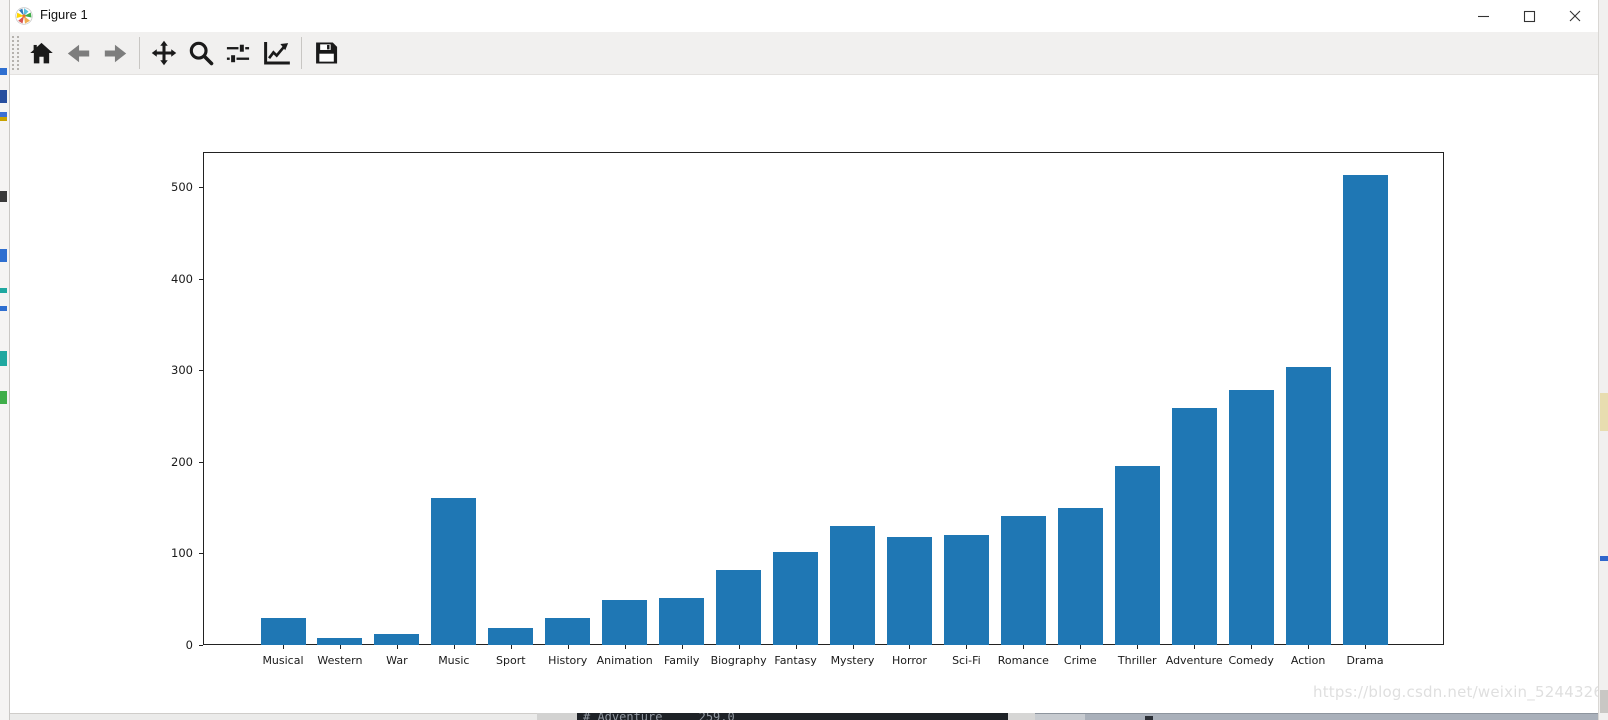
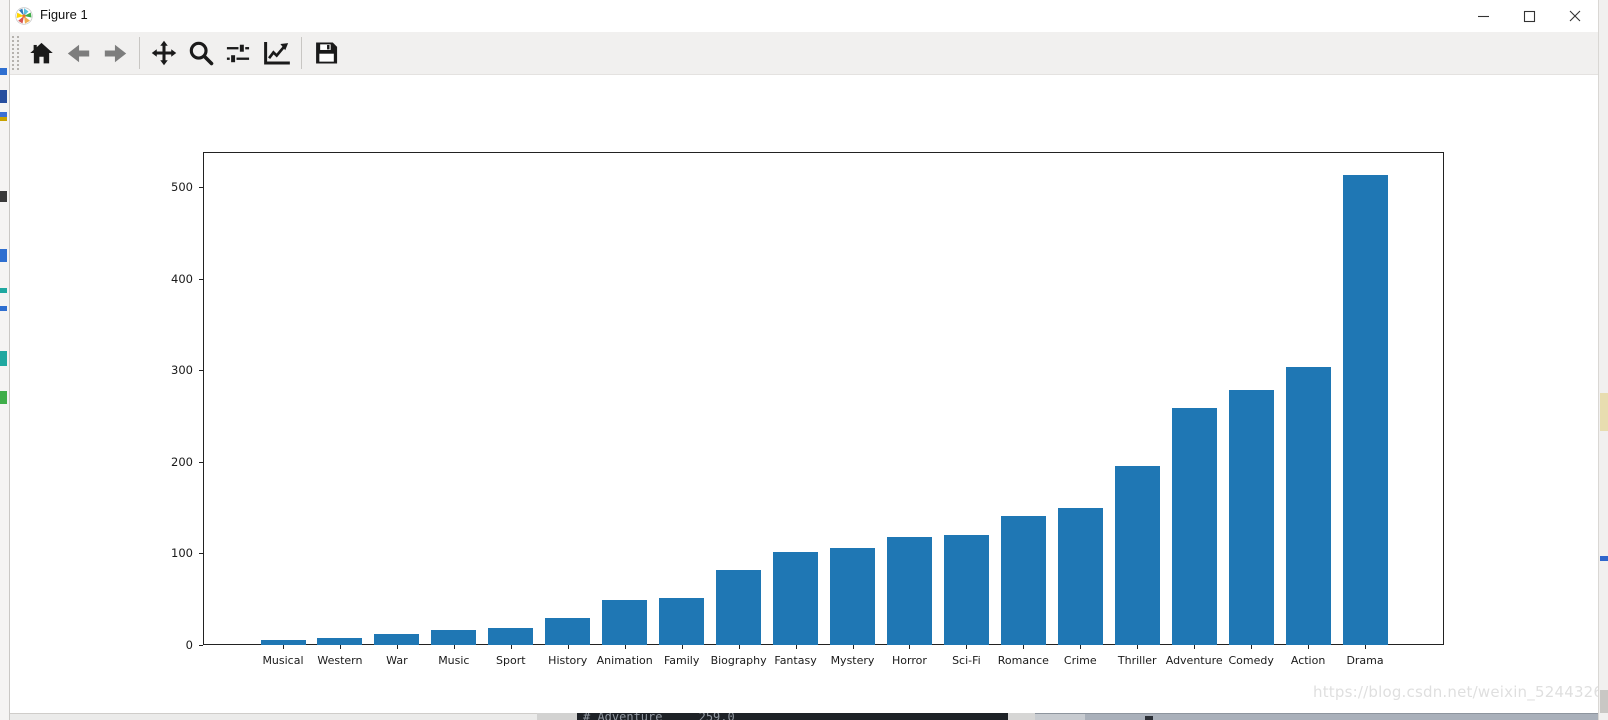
Musical: 30 -> 10
Music: 160 -> 20
Mystery: 130 -> 110
